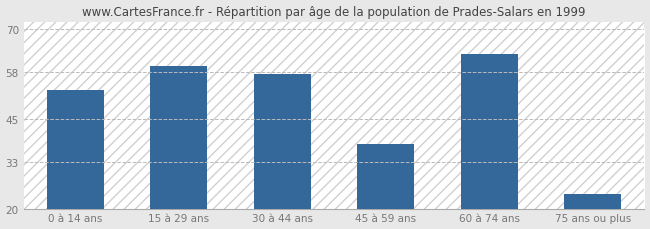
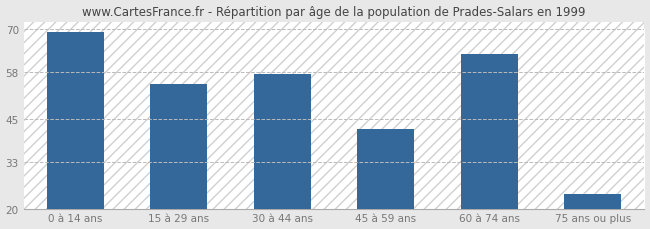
0 à 14 ans: 53.0 -> 69.0
15 à 29 ans: 59.5 -> 54.5
45 à 59 ans: 38.0 -> 42.0
